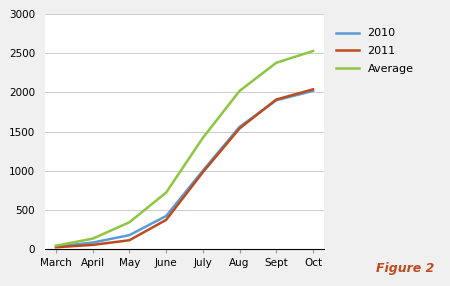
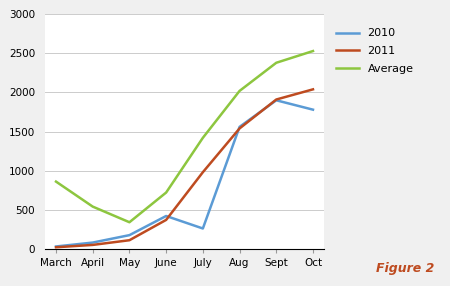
Average/March: 40 -> 860
Average/April: 130 -> 540
2010/July: 1000 -> 260
2010/Oct: 2020 -> 1780
